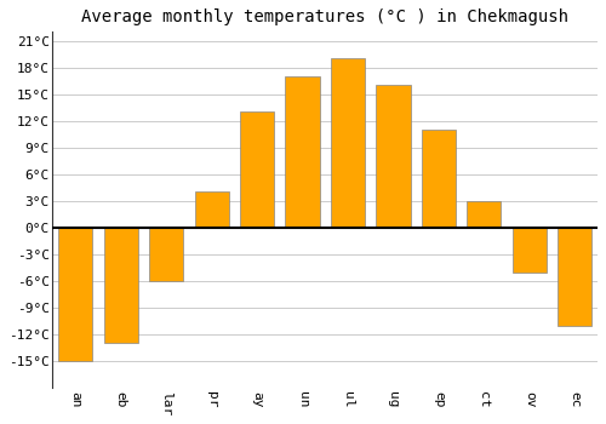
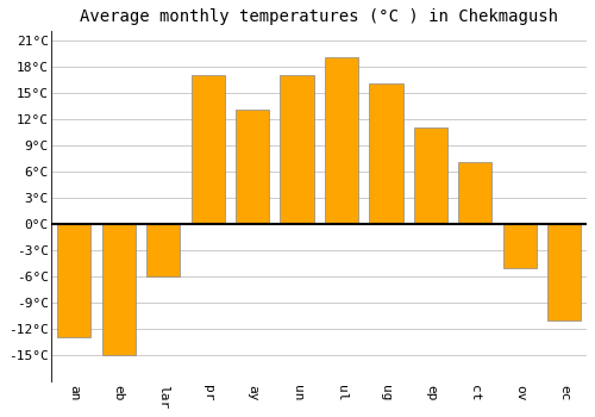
an: -15°C -> -13°C
eb: -13°C -> -15°C
pr: 4°C -> 17°C
ct: 3°C -> 7°C
